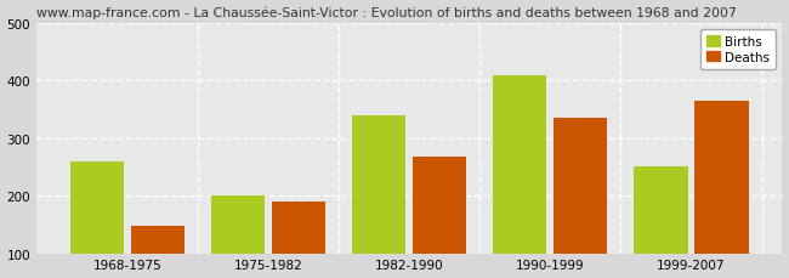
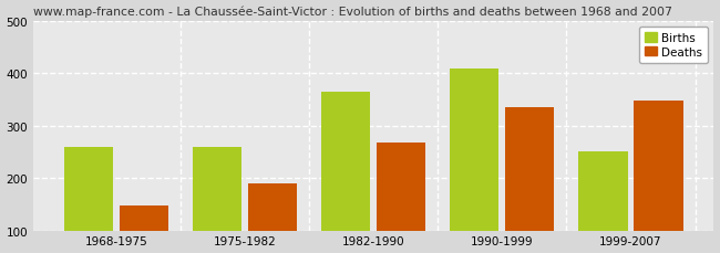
Births/1975-1982: 200 -> 260
Births/1982-1990: 340 -> 365
Deaths/1999-2007: 365 -> 347
